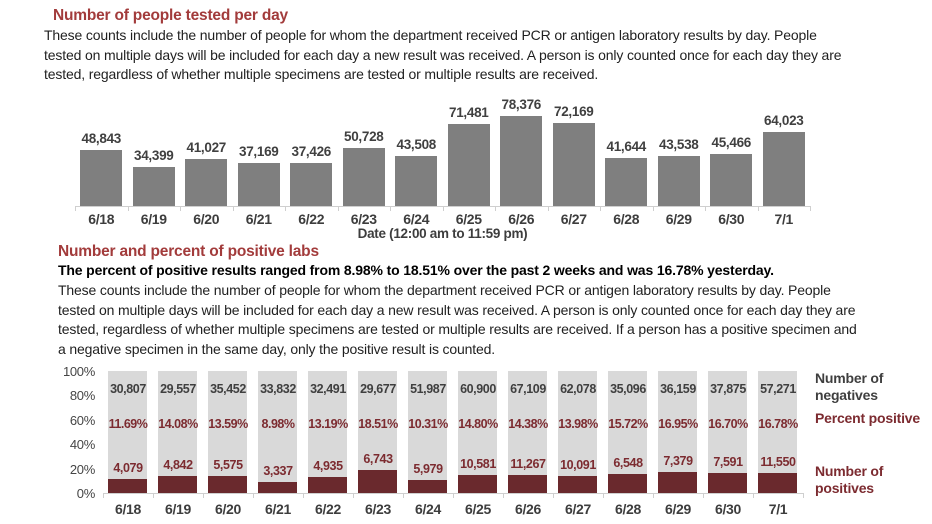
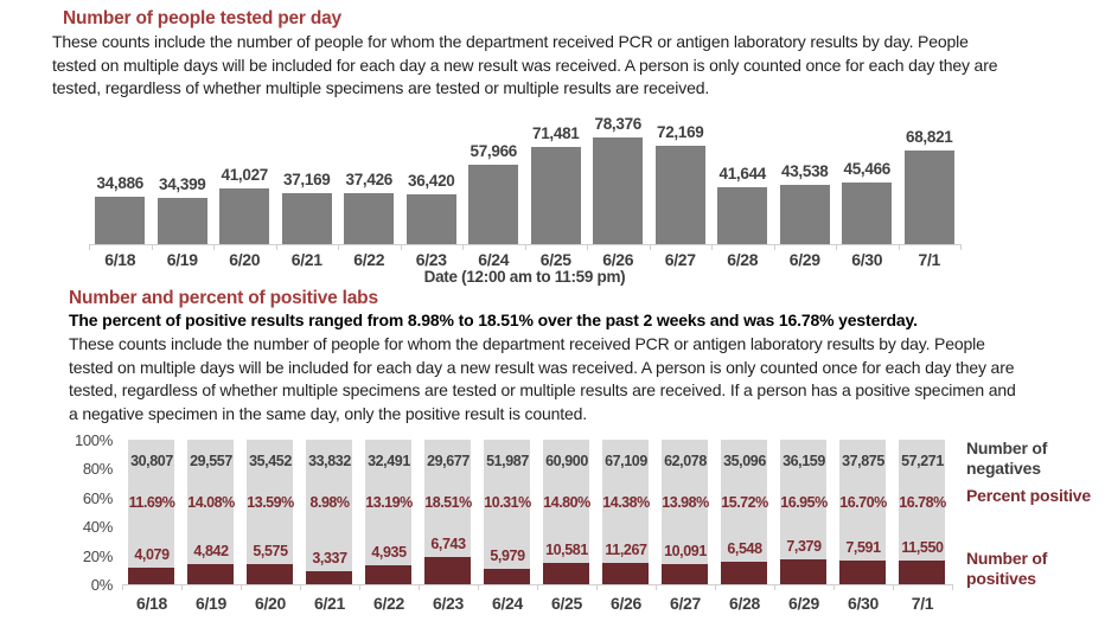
Number of people tested per day/6/18: 48,843 -> 34,886
Number of people tested per day/6/23: 50,728 -> 36,420
Number of people tested per day/6/24: 43,508 -> 57,966
Number of people tested per day/7/1: 64,023 -> 68,821
